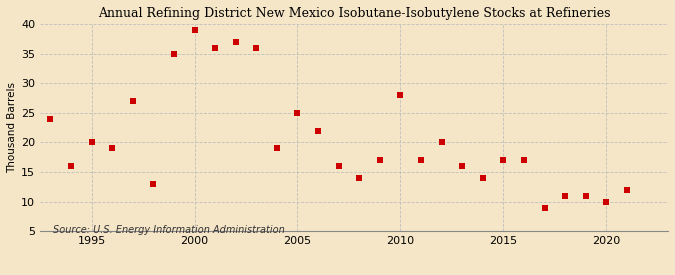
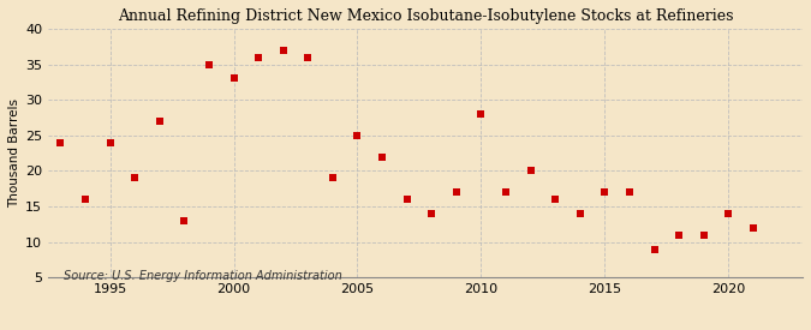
1995: 20 -> 24
2000: 39 -> 33
2020: 10 -> 14
